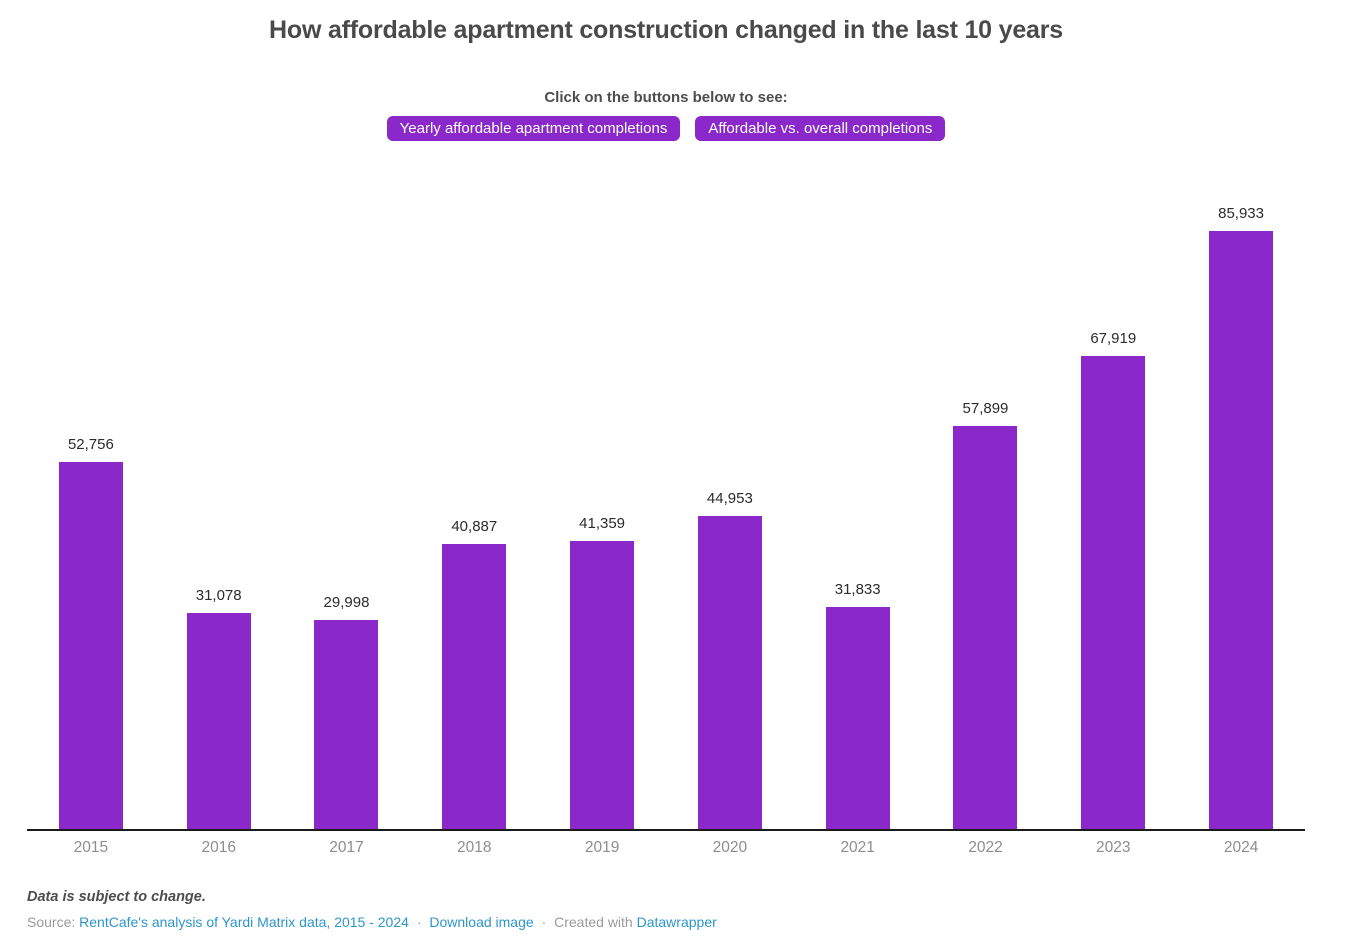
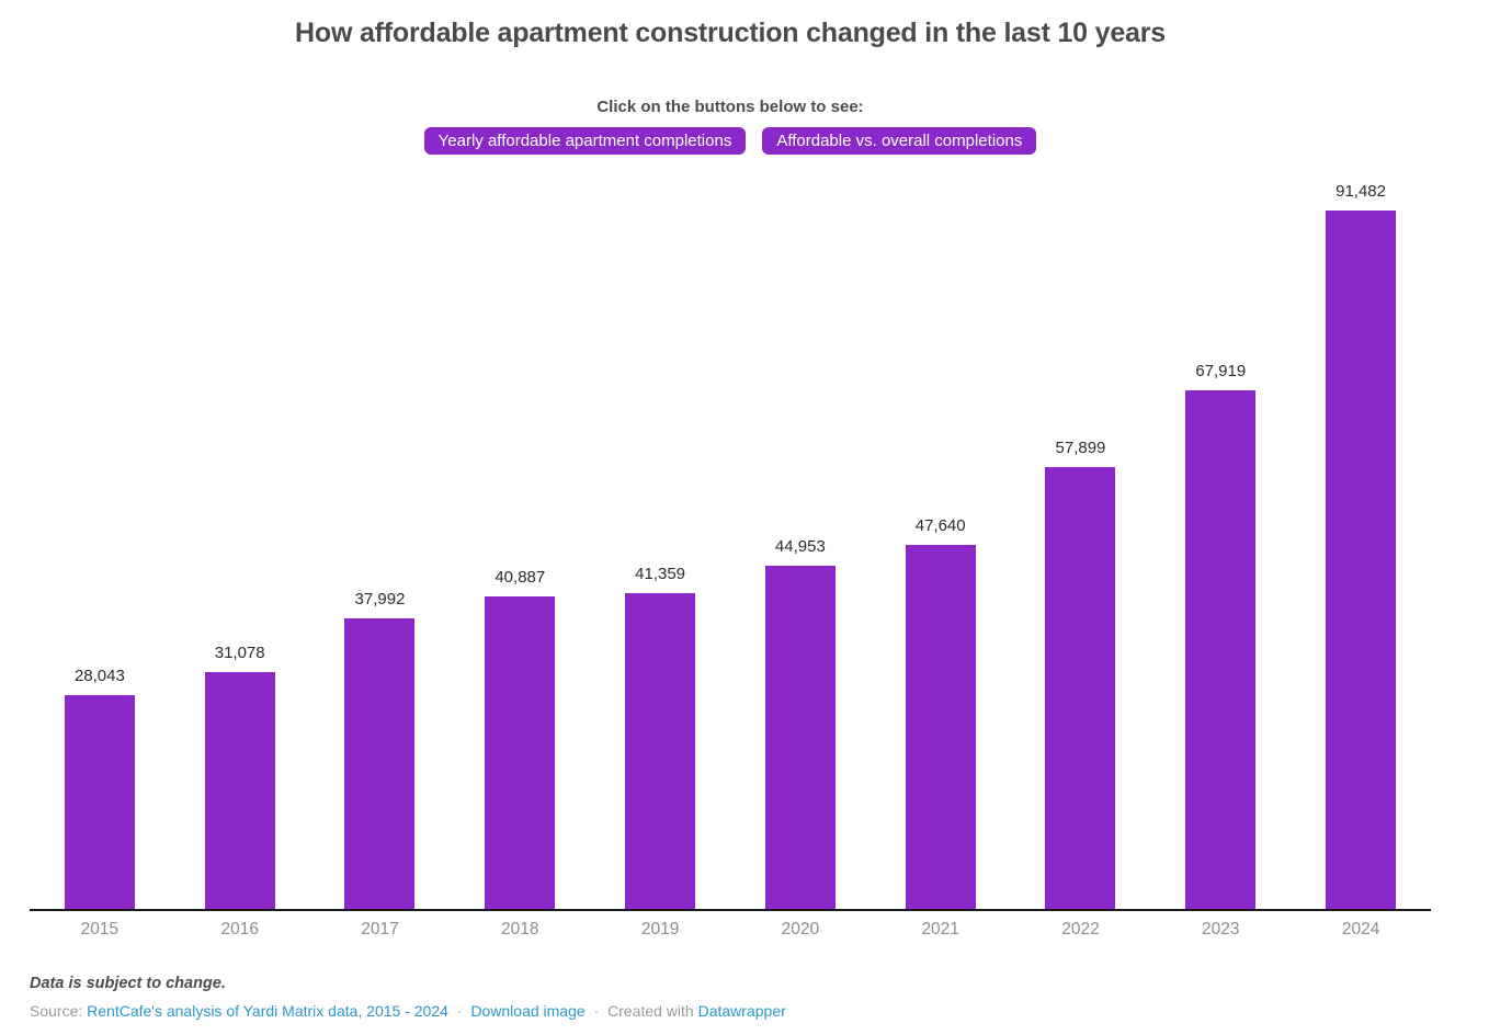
2015: 52,756 -> 28,043
2017: 29,998 -> 37,992
2021: 31,833 -> 47,640
2024: 85,933 -> 91,482
